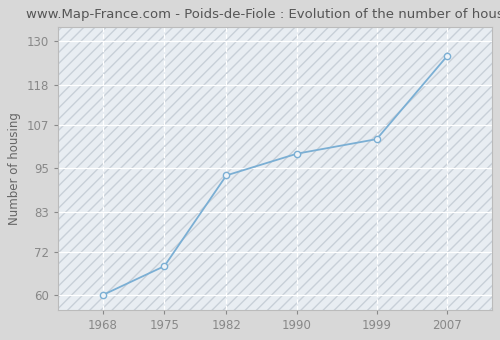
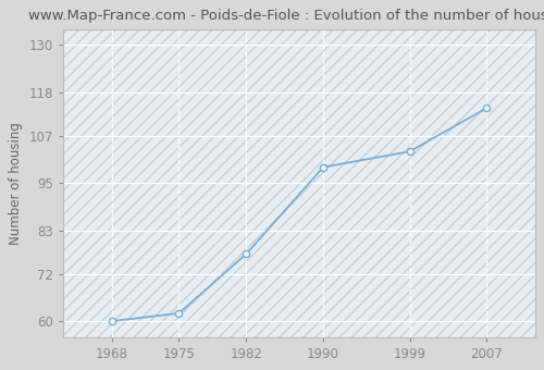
1975: 68 -> 62
1982: 93 -> 77
2007: 126 -> 114
